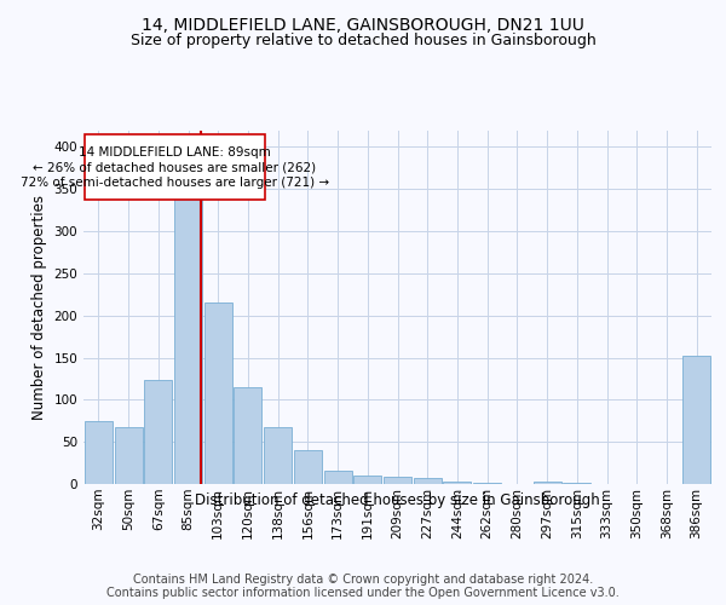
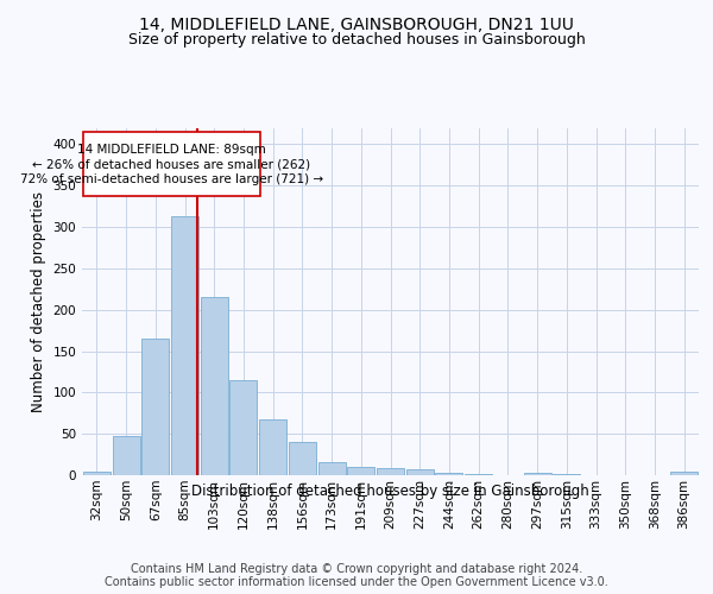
32sqm: 74 -> 4
50sqm: 68 -> 47
67sqm: 124 -> 165
85sqm: 340 -> 313
386sqm: 152 -> 4
